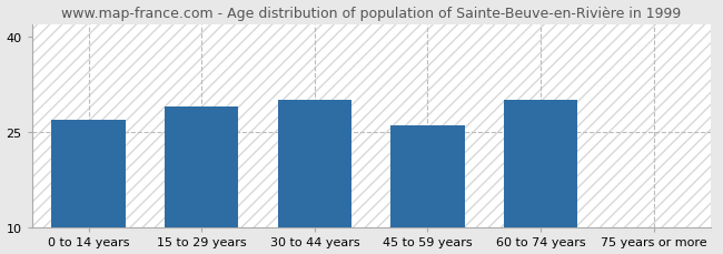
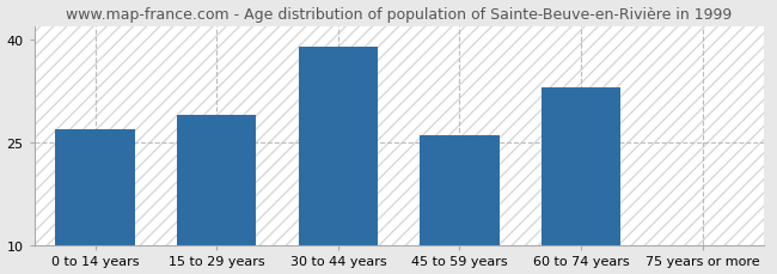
30 to 44 years: 30 -> 39
60 to 74 years: 30 -> 33
